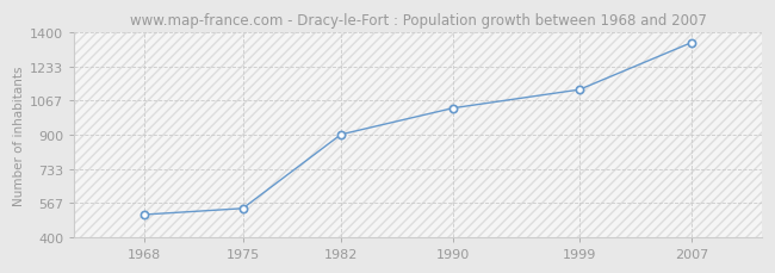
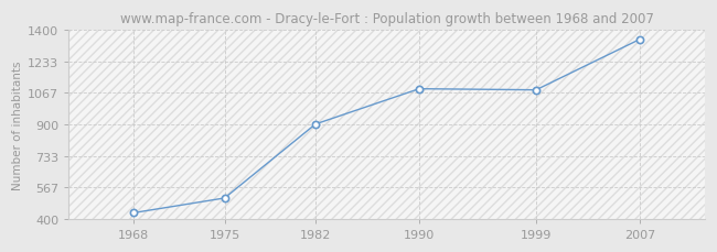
1968: 510 -> 430
1975: 540 -> 510
1990: 1030 -> 1090
1999: 1120 -> 1080
